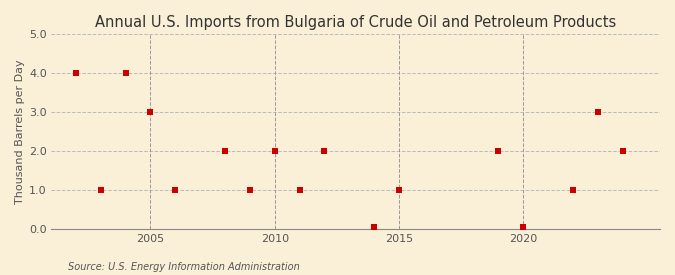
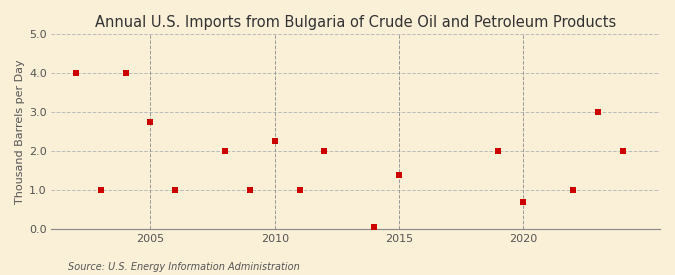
2005: 3.00 -> 2.75
2010: 2.00 -> 2.25
2015: 1.00 -> 1.40
2020: 0.05 -> 0.70
